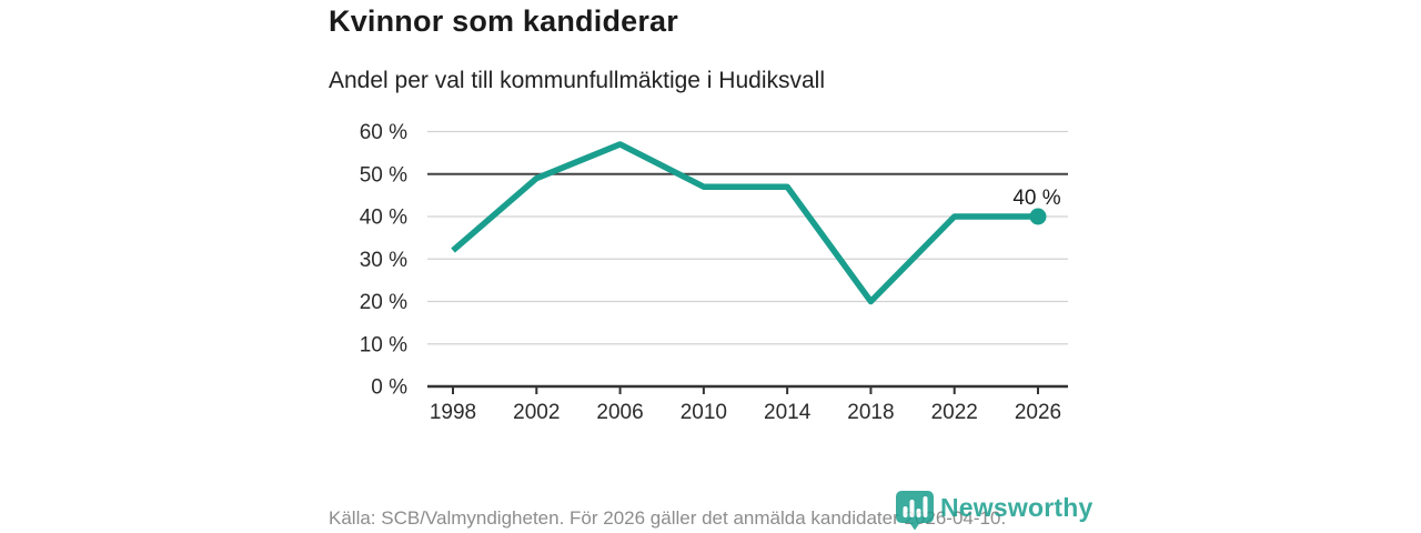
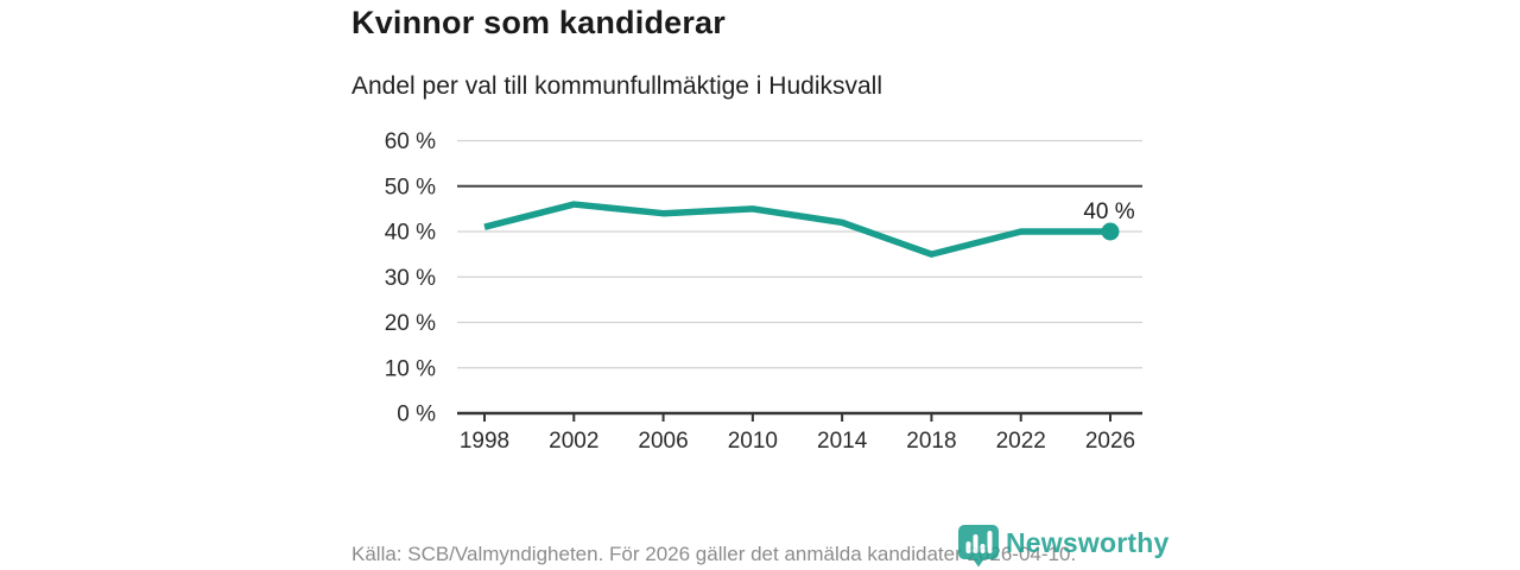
1998: 32% -> 41%
2002: 49% -> 46%
2006: 57% -> 44%
2010: 47% -> 45%
2014: 47% -> 42%
2018: 20% -> 35%
